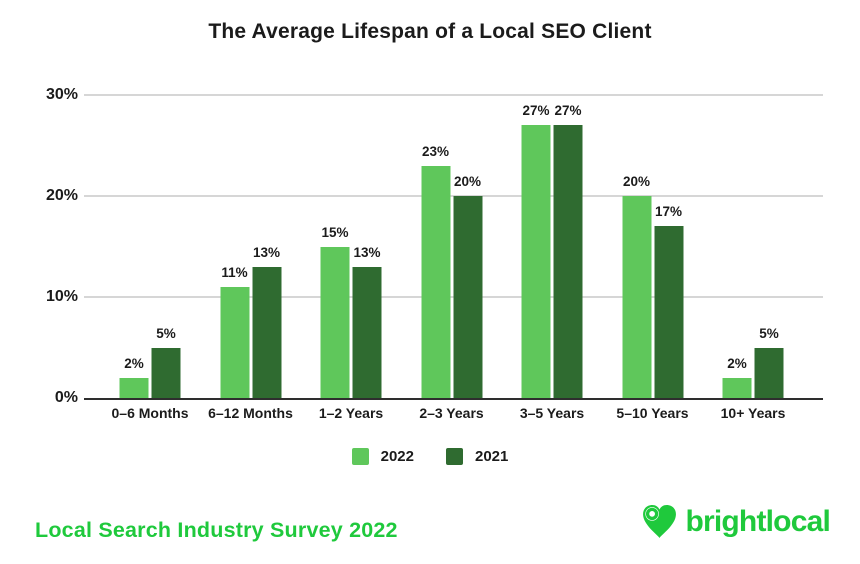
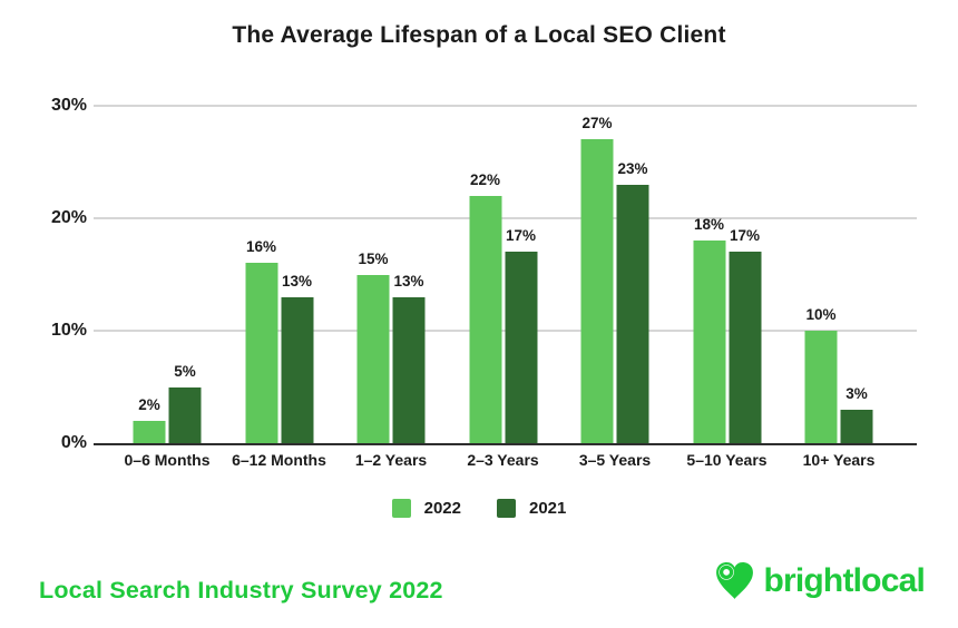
2022/6–12 Months: 11% -> 16%
2022/2–3 Years: 23% -> 22%
2021/2–3 Years: 20% -> 17%
2021/3–5 Years: 27% -> 23%
2022/5–10 Years: 20% -> 18%
2022/10+ Years: 2% -> 10%
2021/10+ Years: 5% -> 3%
